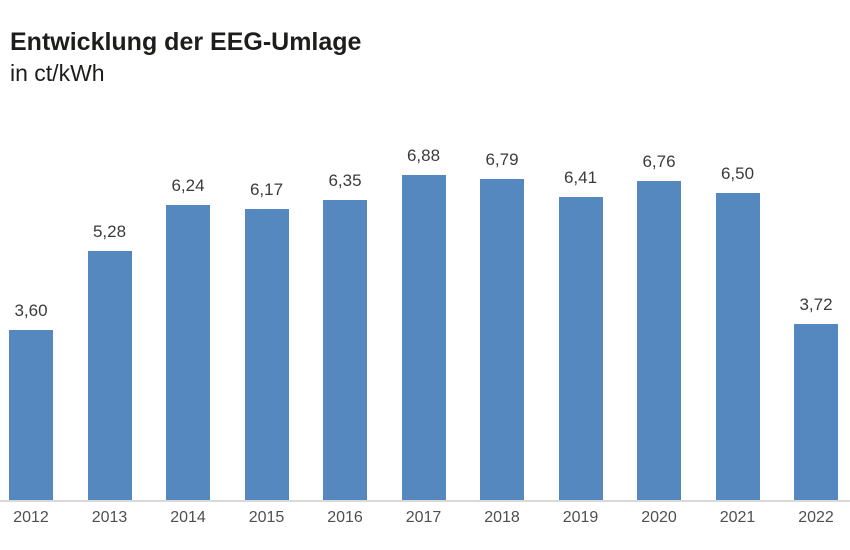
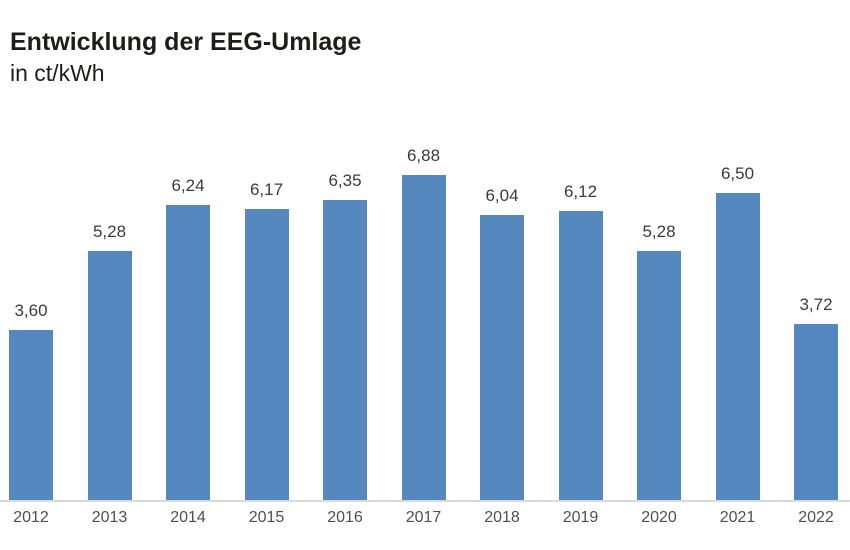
2018: 6,79 -> 6,04
2019: 6,41 -> 6,12
2020: 6,76 -> 5,28
